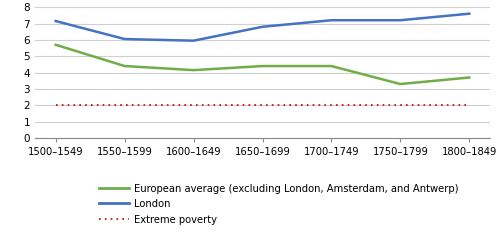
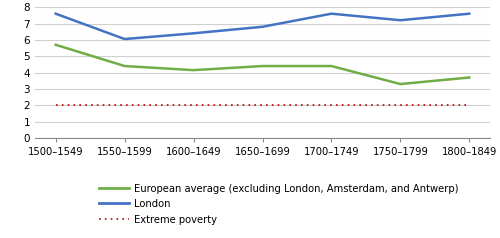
London/1500–1549: 7.2 -> 7.6
London/1600–1649: 6.0 -> 6.4
London/1700–1749: 7.2 -> 7.6
